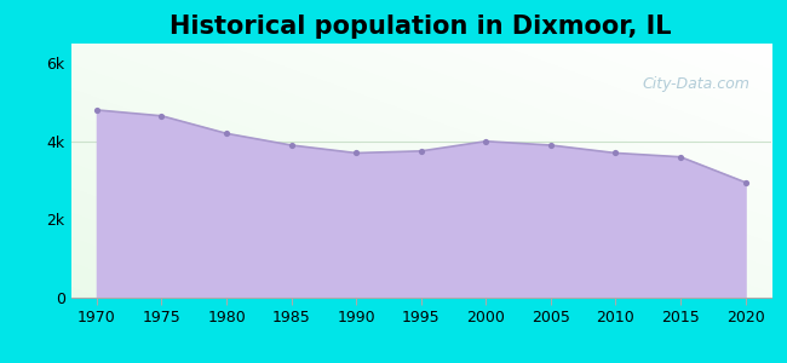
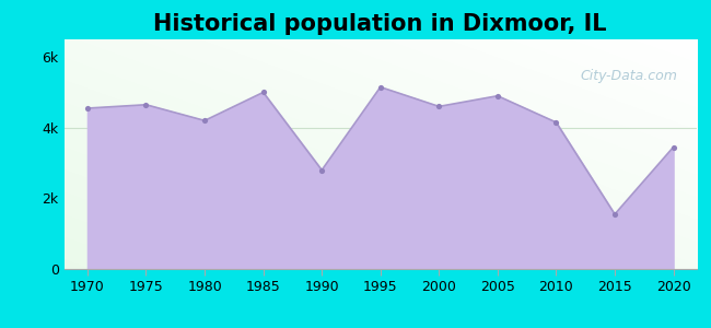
1970: 4.80k -> 4.55k
1985: 3.90k -> 5.00k
1990: 3.70k -> 2.80k
1995: 3.75k -> 5.15k
2000: 4.00k -> 4.60k
2005: 3.90k -> 4.90k
2010: 3.70k -> 4.15k
2015: 3.60k -> 1.55k
2020: 2.95k -> 3.45k
